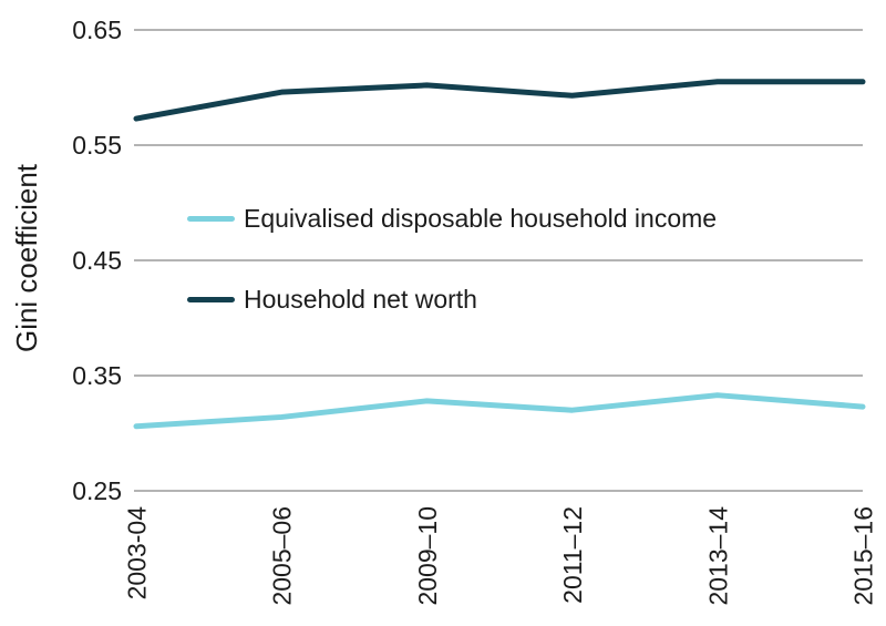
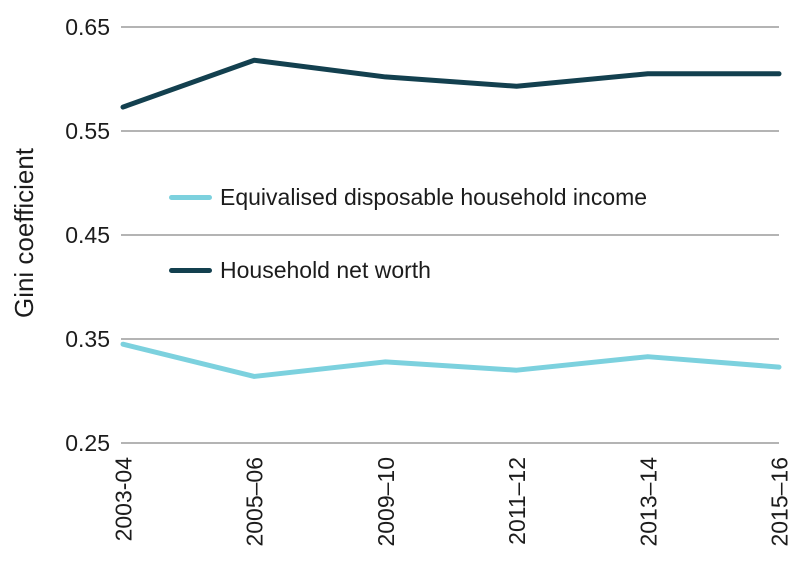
Equivalised disposable household income/2003-04: 0.306 -> 0.345
Household net worth/2005–06: 0.596 -> 0.618
